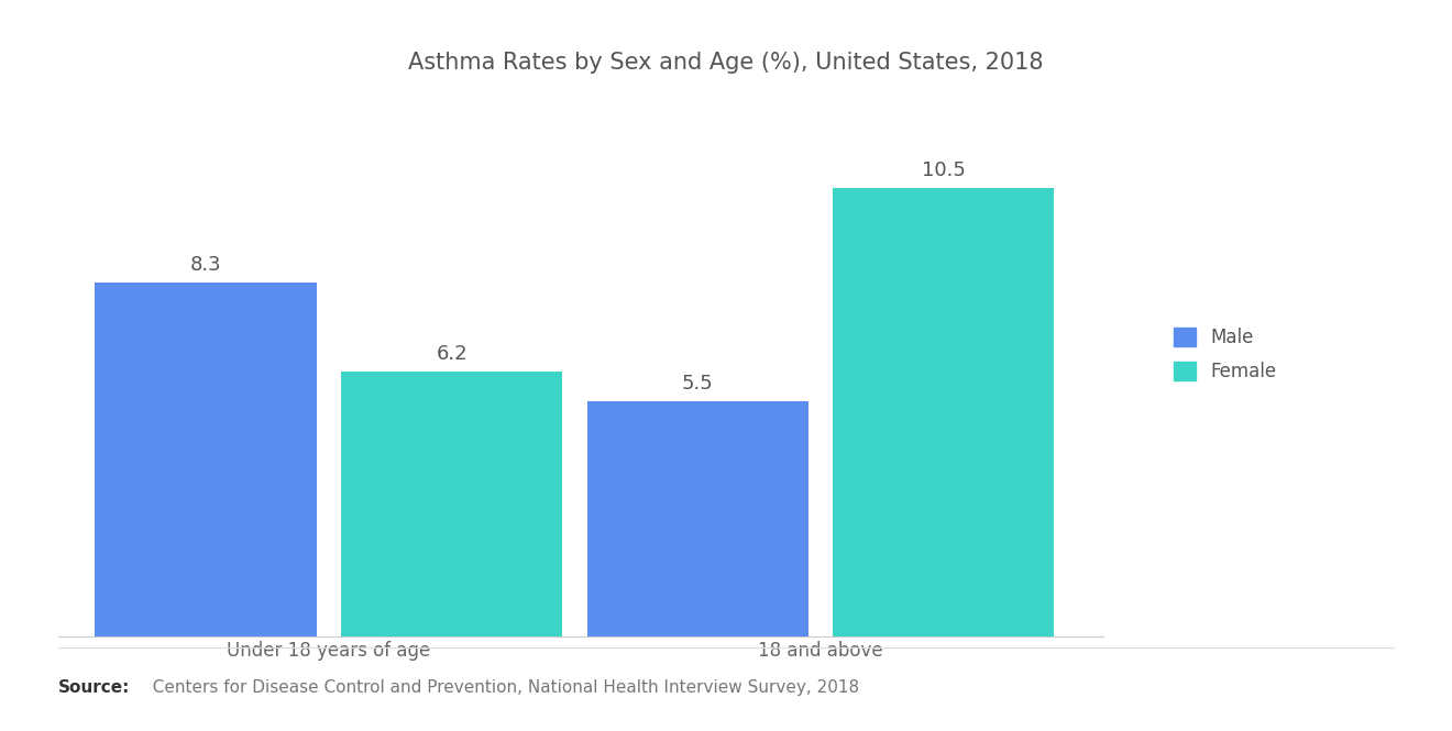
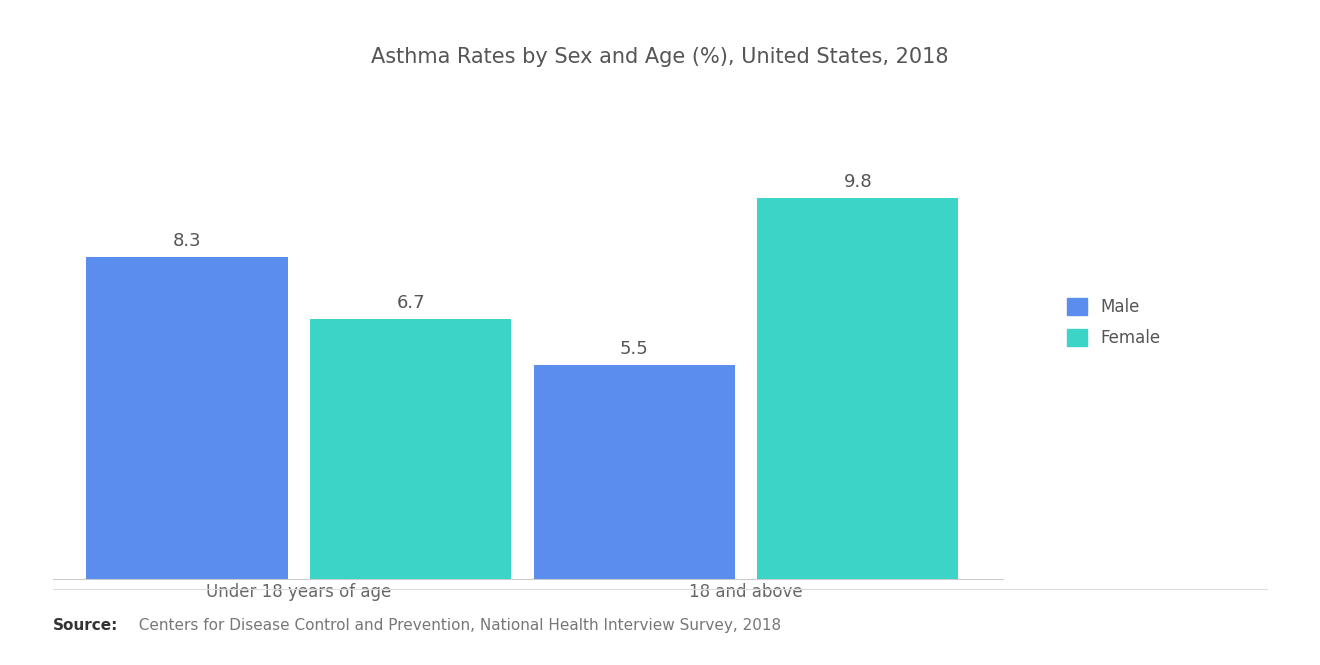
Female/Under 18 years of age: 6.2 -> 6.7
Female/18 and above: 10.5 -> 9.8
